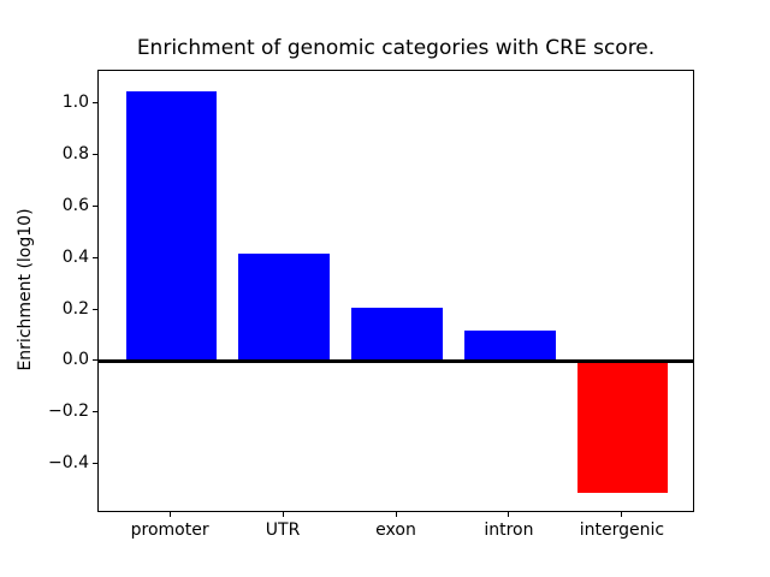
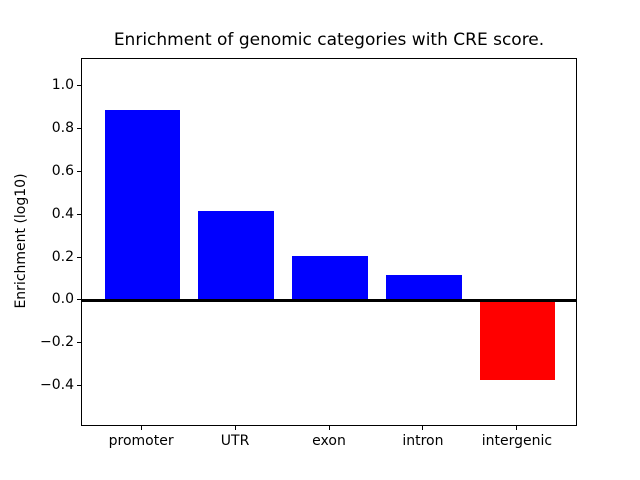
promoter: 1.05 -> 0.89
intergenic: -0.51 -> -0.37
